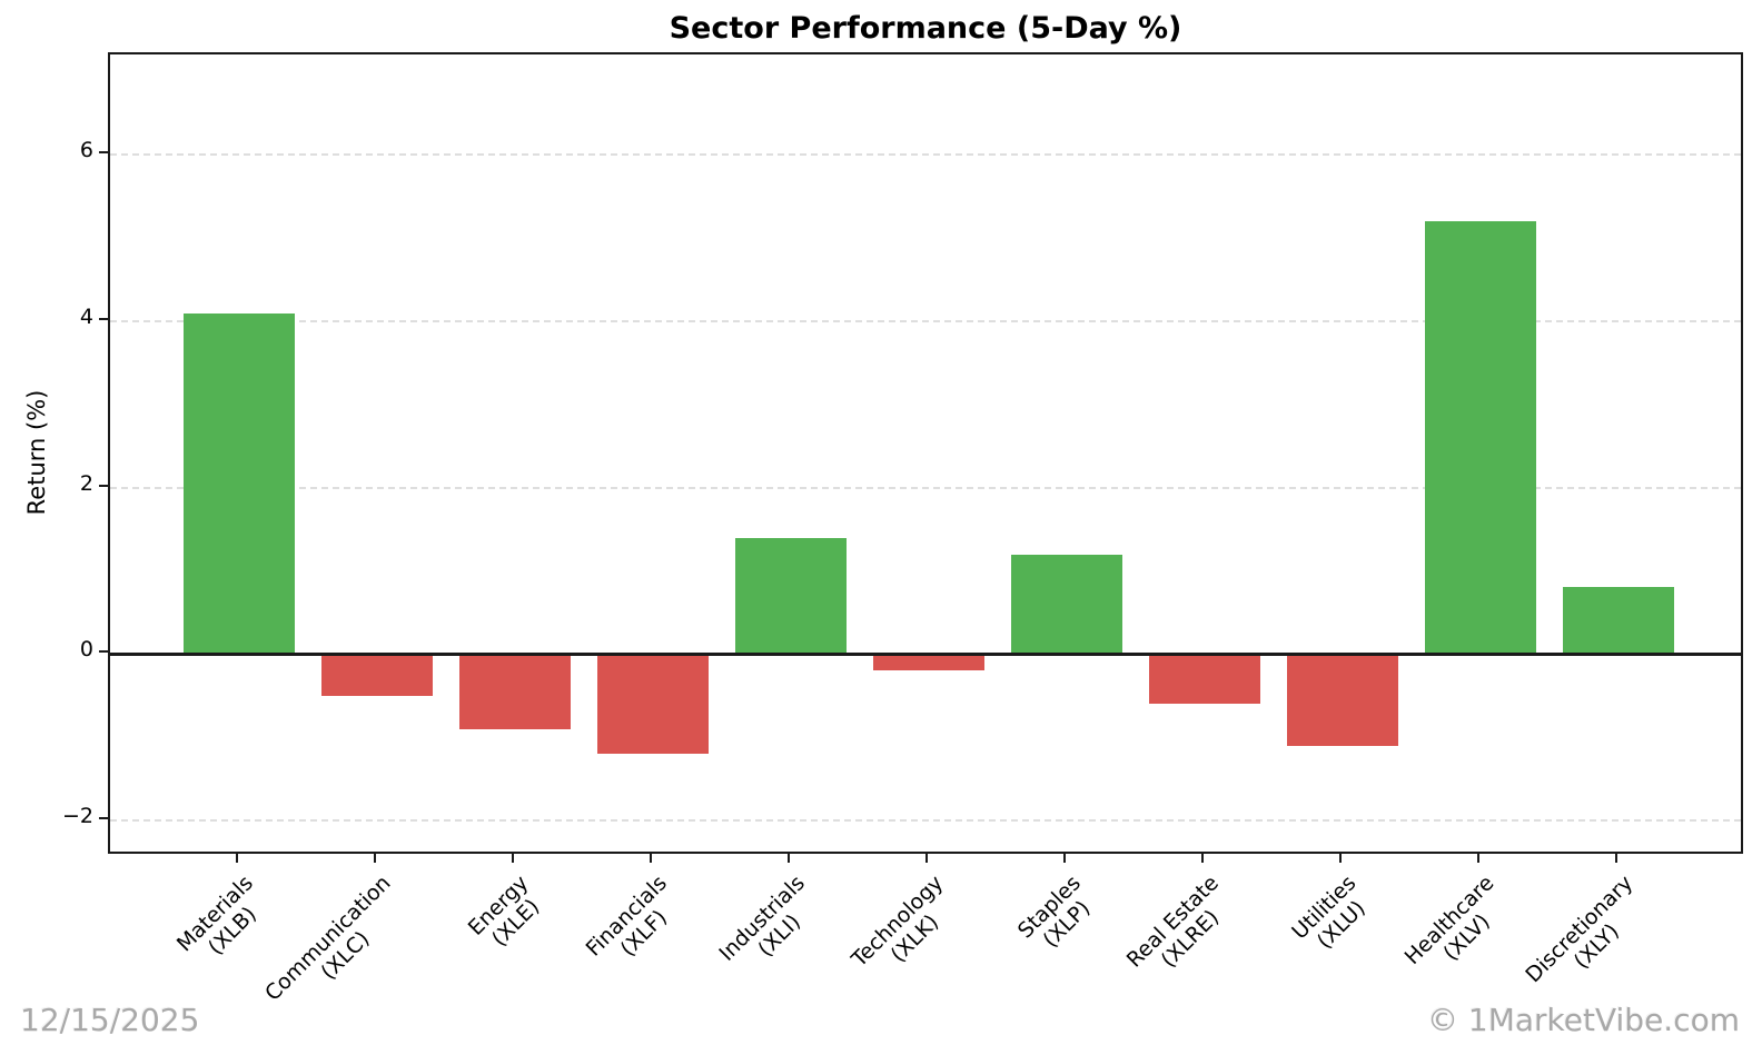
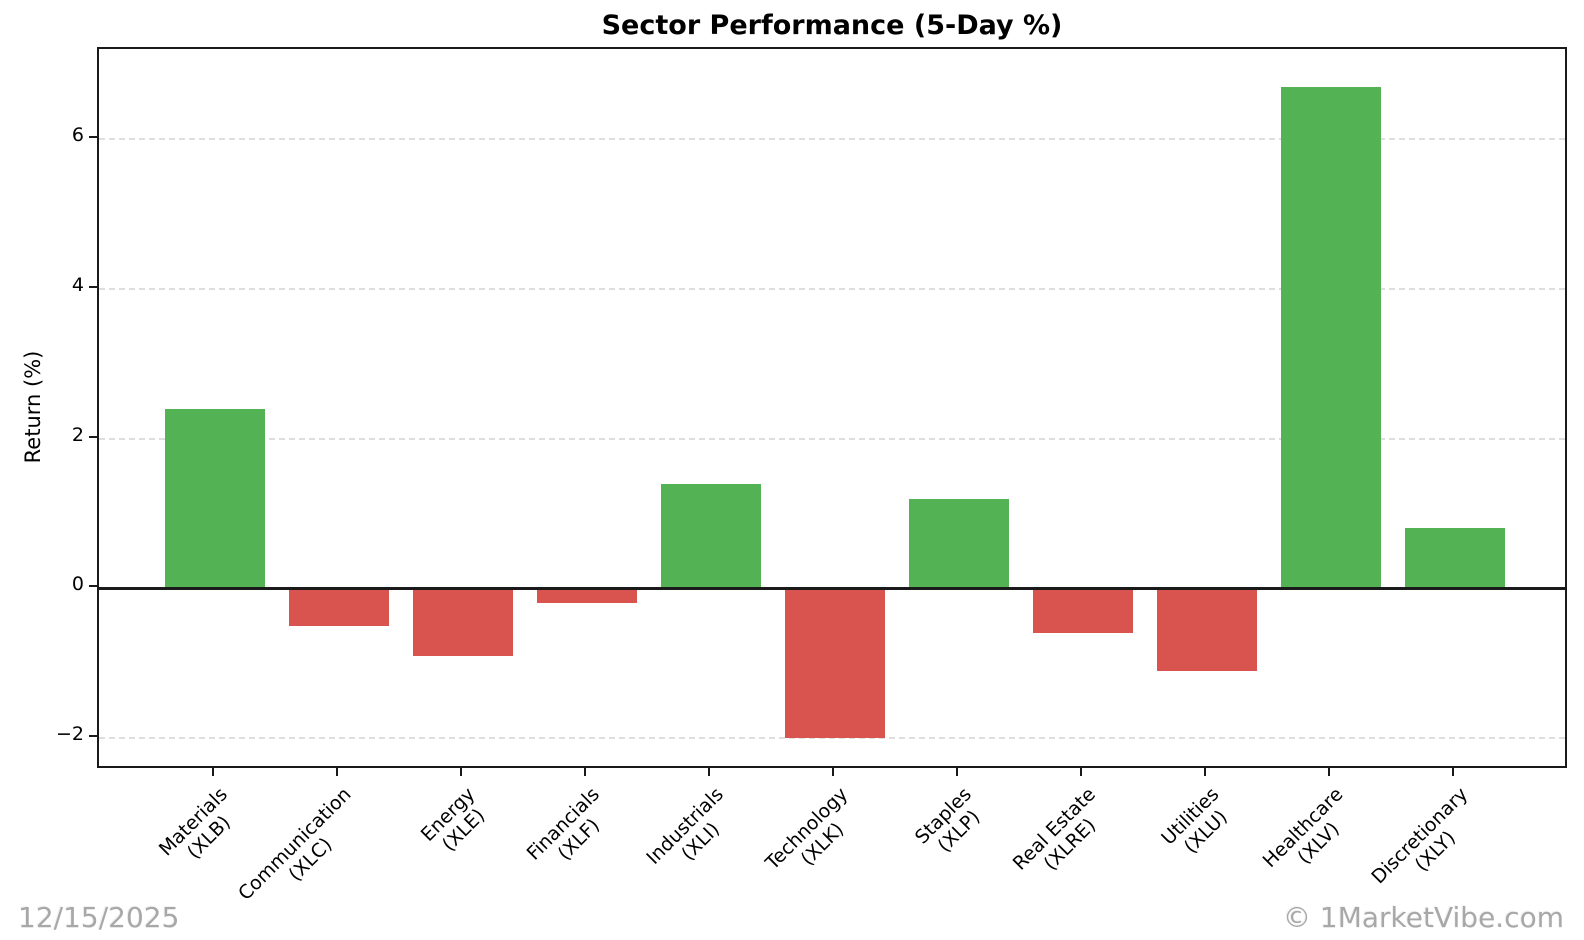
Materials (XLB): 4.1 -> 2.4
Financials (XLF): -1.2 -> -0.2
Technology (XLK): -0.2 -> -2.0
Healthcare (XLV): 5.2 -> 6.7
